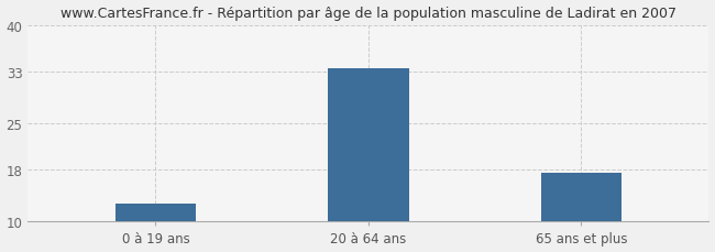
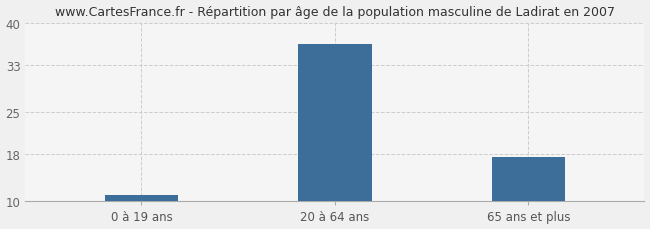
0 à 19 ans: 12.8 -> 11.0
20 à 64 ans: 33.4 -> 36.5
